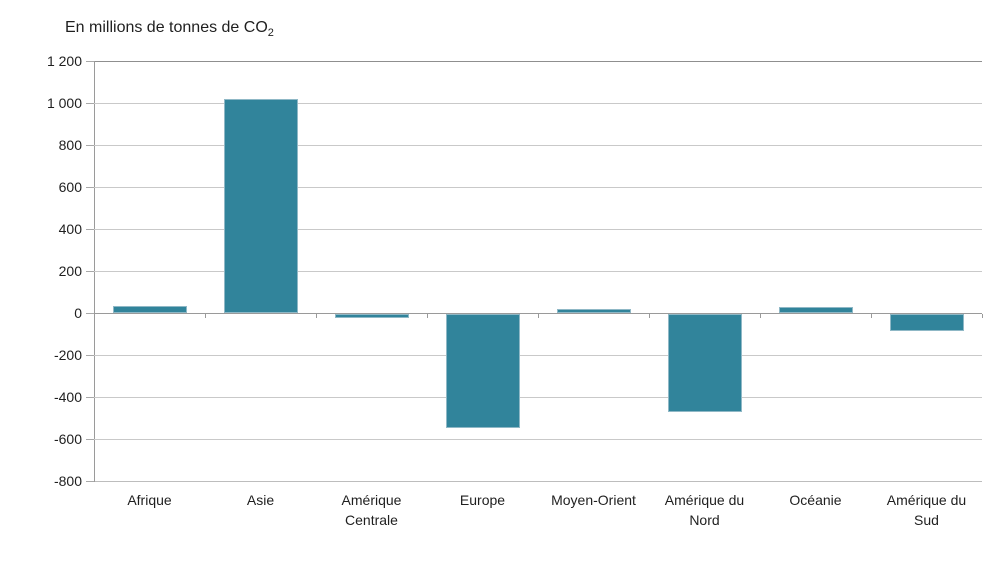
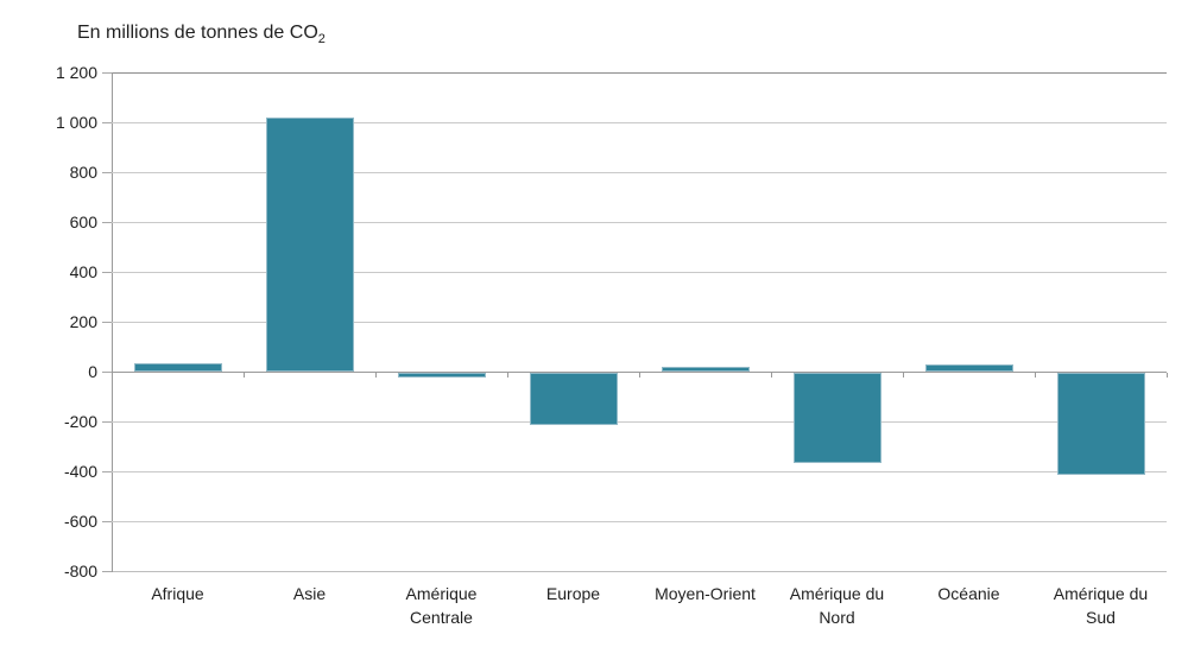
Europe: -540 -> -210
Amérique du Nord: -460 -> -360
Amérique du Sud: -80 -> -410
